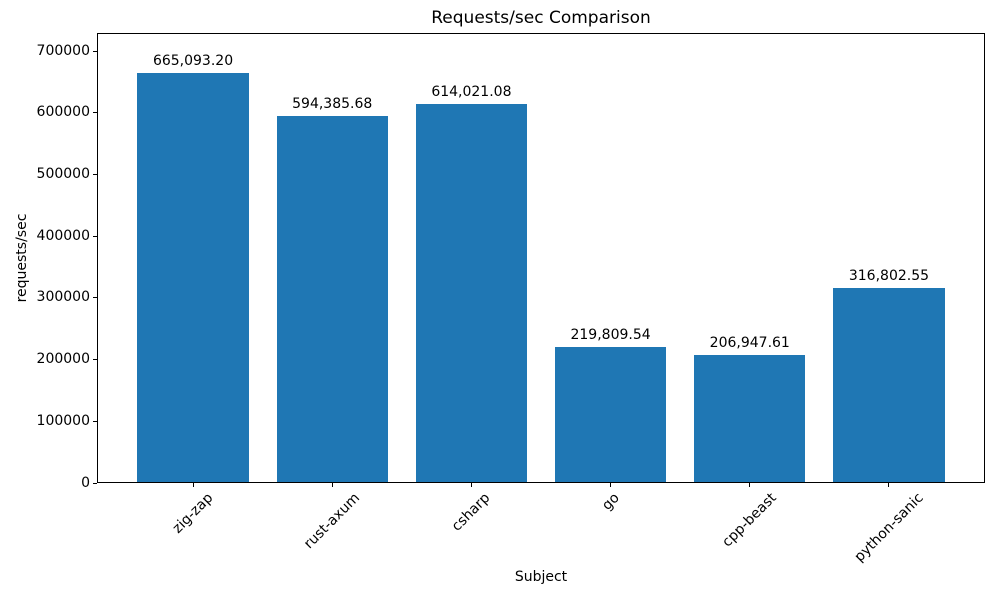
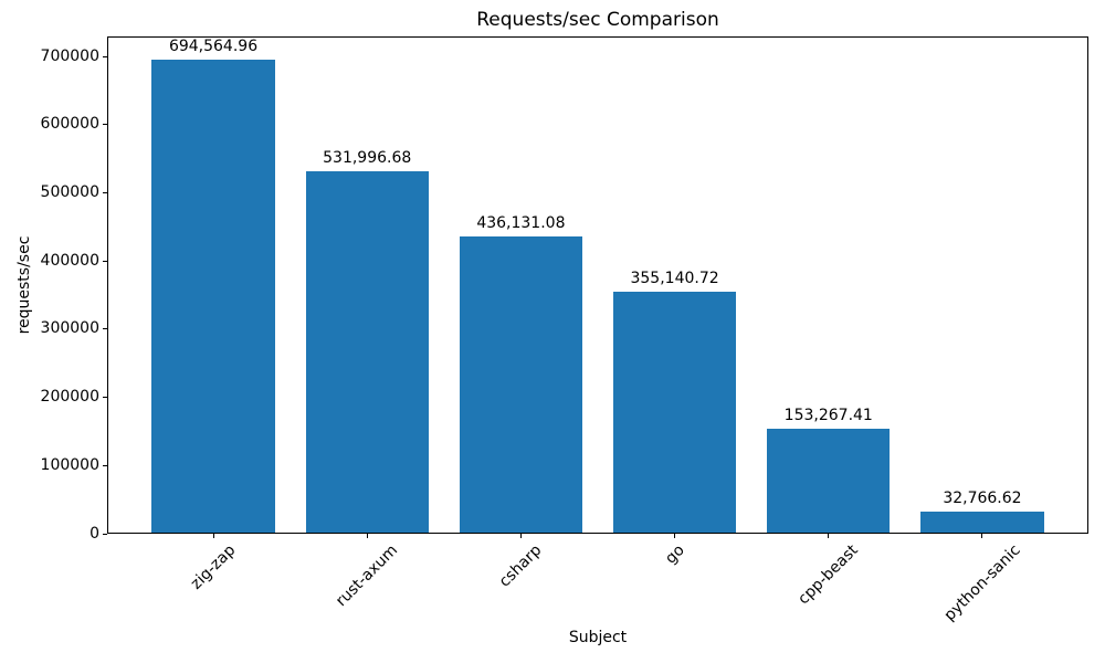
zig-zap: 665,093.20 -> 694,564.96
rust-axum: 594,385.68 -> 531,996.68
csharp: 614,021.08 -> 436,131.08
go: 219,809.54 -> 355,140.72
cpp-beast: 206,947.61 -> 153,267.41
python-sanic: 316,802.55 -> 32,766.62
